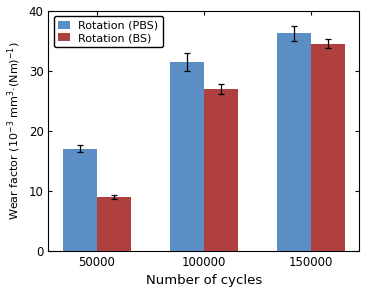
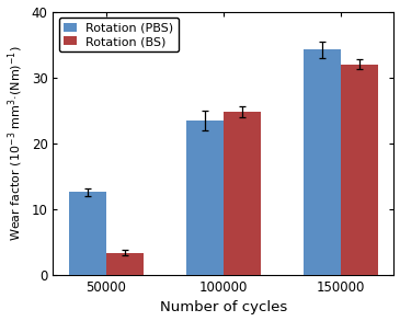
Rotation (PBS)/50000: 17.0 -> 12.6
Rotation (BS)/50000: 9.0 -> 3.4
Rotation (PBS)/100000: 31.5 -> 23.4
Rotation (BS)/100000: 27.0 -> 24.8
Rotation (PBS)/150000: 36.2 -> 34.2
Rotation (BS)/150000: 34.5 -> 32.0
